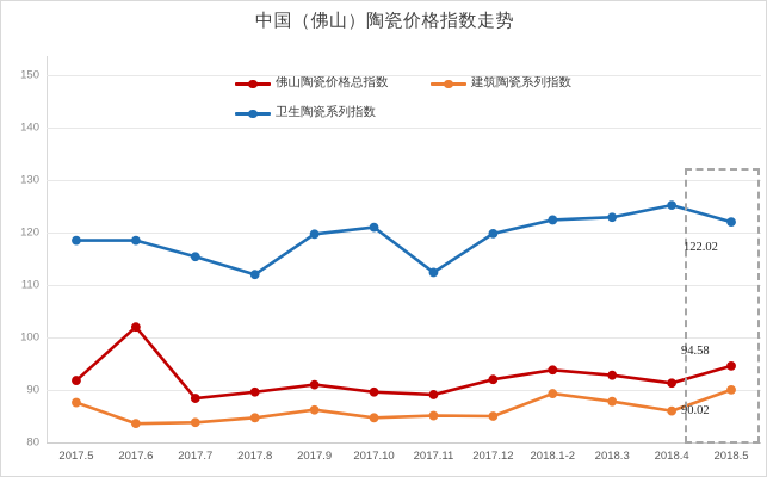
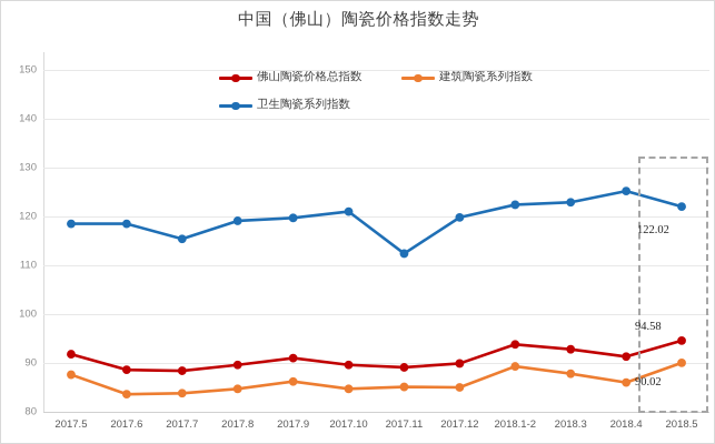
佛山陶瓷价格总指数/2017.6: 102 -> 89
卫生陶瓷系列指数/2017.8: 112 -> 119
佛山陶瓷价格总指数/2017.12: 92 -> 90
